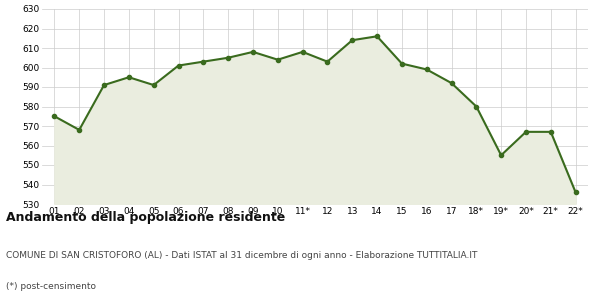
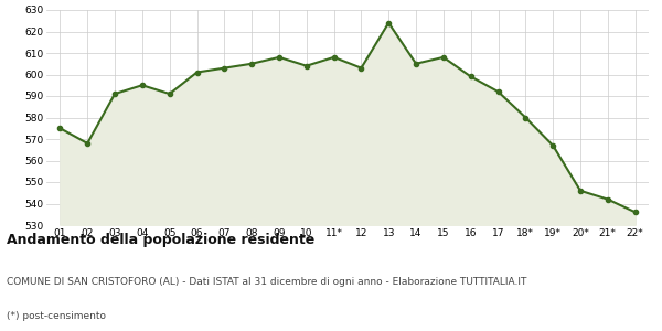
13: 614 -> 624
14: 616 -> 605
15: 602 -> 608
19*: 555 -> 567
20*: 567 -> 546
21*: 567 -> 542
